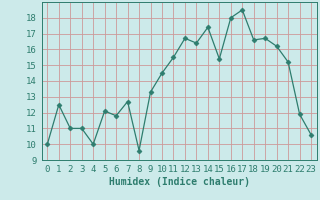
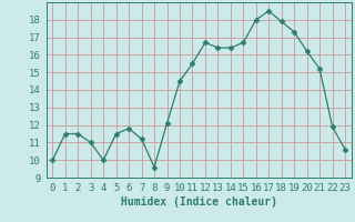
1: 12.5 -> 11.5
2: 11.0 -> 11.5
5: 12.1 -> 11.5
7: 12.7 -> 11.2
9: 13.3 -> 12.1
14: 17.4 -> 16.4
15: 15.4 -> 16.7
18: 16.6 -> 17.9
19: 16.7 -> 17.3
